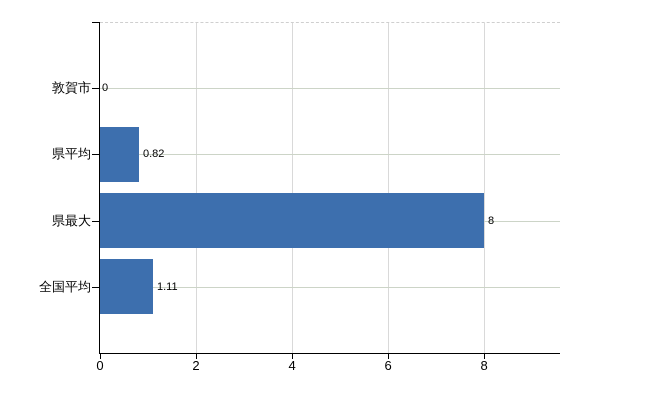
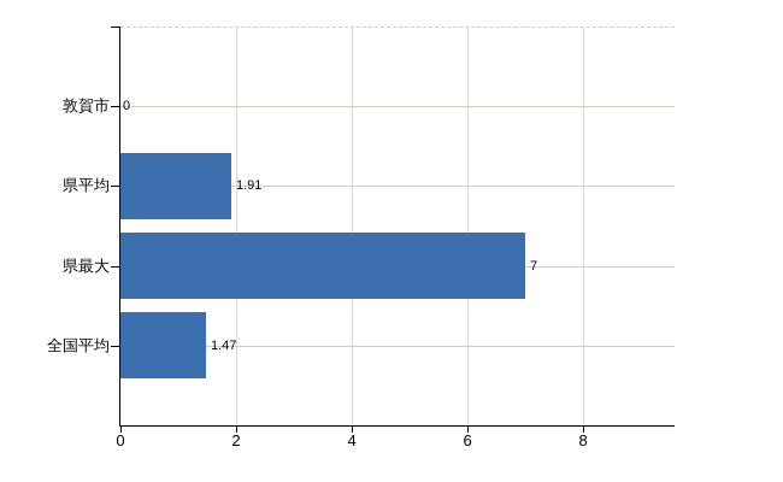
県平均: 0.82 -> 1.91
県最大: 8 -> 7
全国平均: 1.11 -> 1.47
